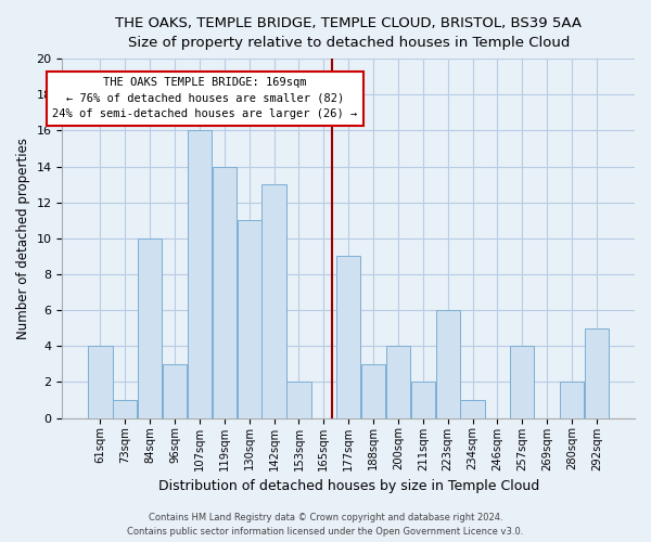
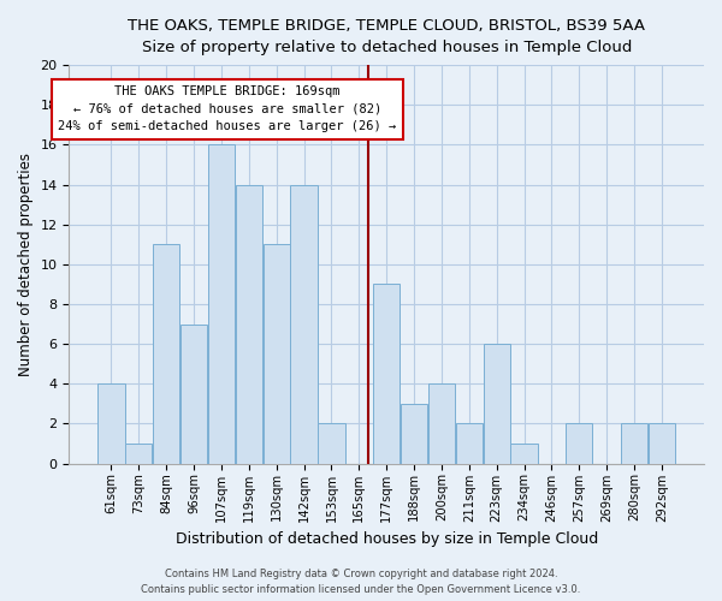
84sqm: 10 -> 11
96sqm: 3 -> 7
142sqm: 13 -> 14
257sqm: 4 -> 2
292sqm: 5 -> 2
